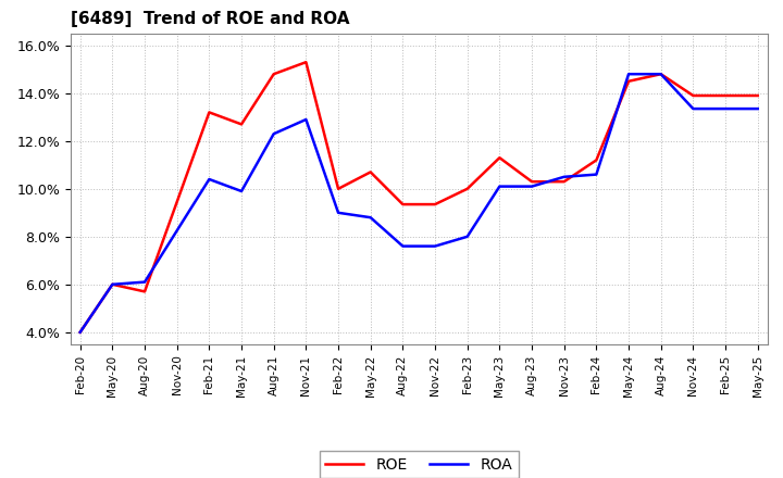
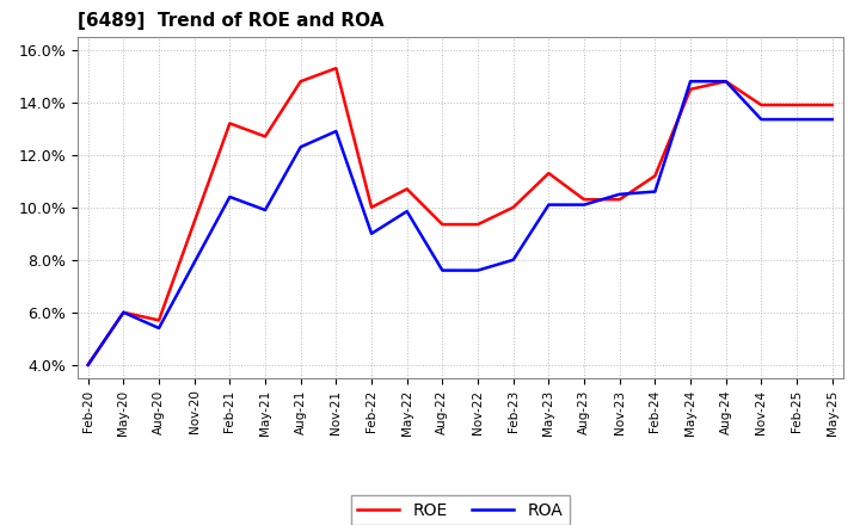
ROA/Aug-20: 6.10% -> 5.40%
ROA/May-22: 8.80% -> 9.85%
